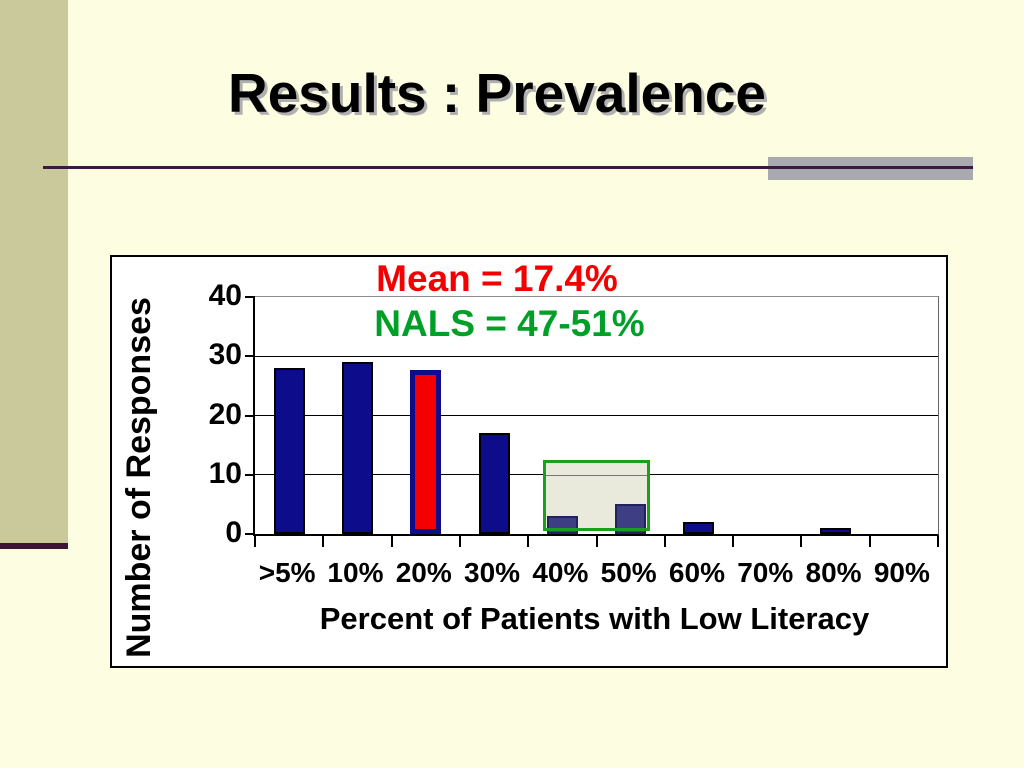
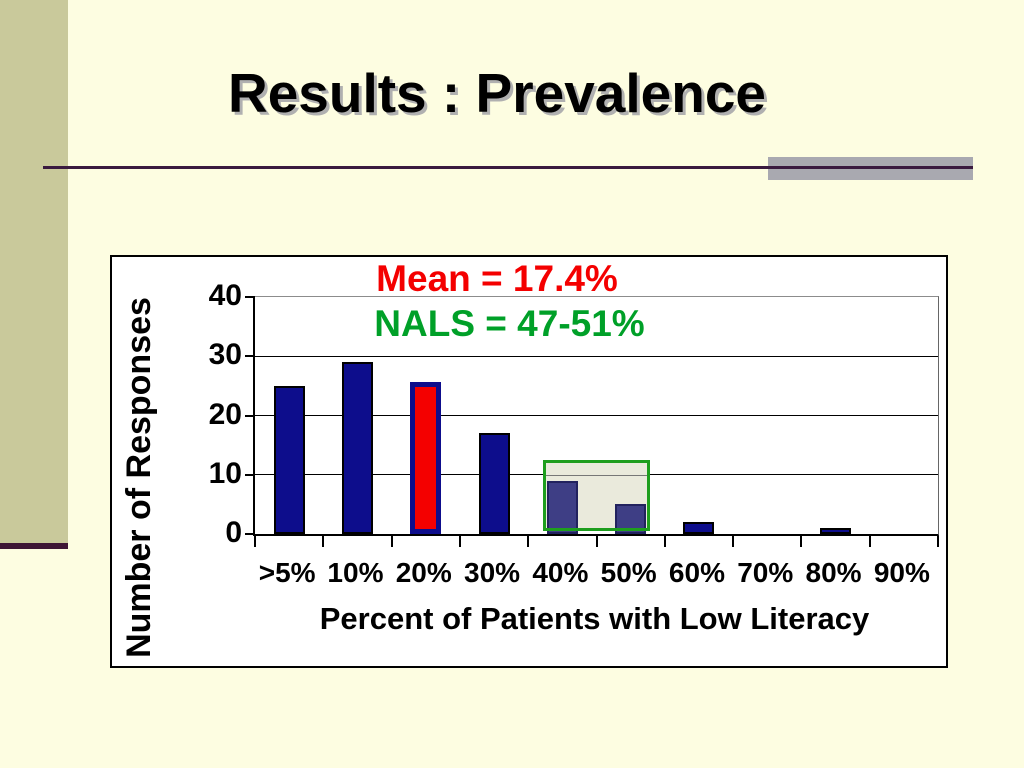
>5%: 28 -> 25
20%: 27 -> 25
40%: 3 -> 9
